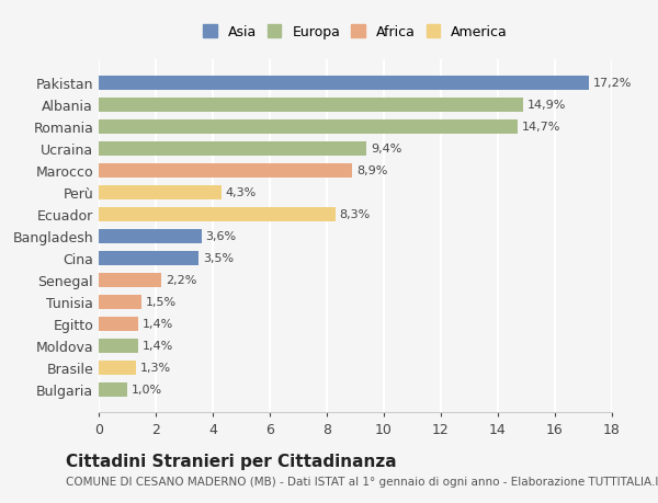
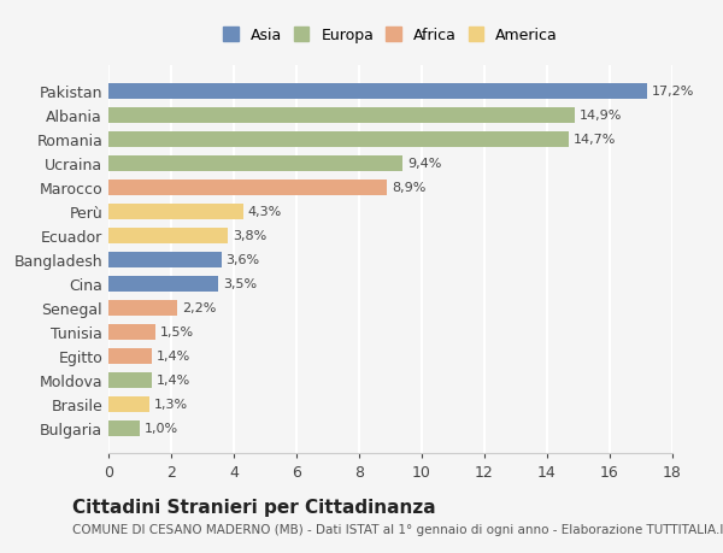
Ecuador: 8,3% -> 3,8%
